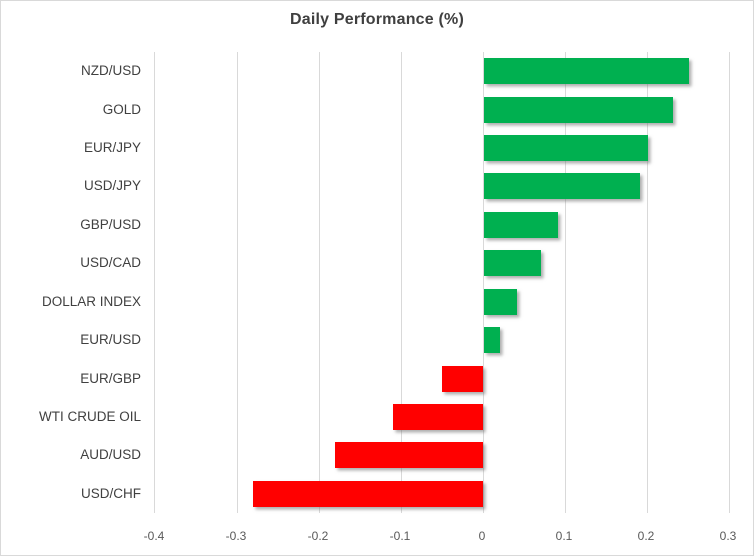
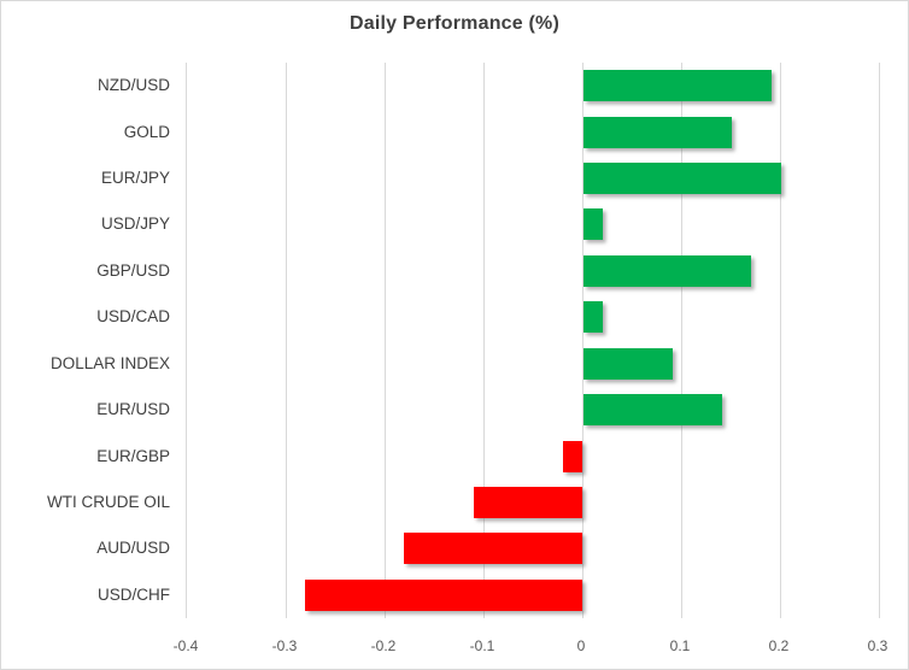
NZD/USD: 0.25 -> 0.19
GOLD: 0.23 -> 0.15
USD/JPY: 0.19 -> 0.02
GBP/USD: 0.09 -> 0.17
USD/CAD: 0.07 -> 0.02
DOLLAR INDEX: 0.04 -> 0.09
EUR/USD: 0.02 -> 0.14
EUR/GBP: -0.05 -> -0.02
